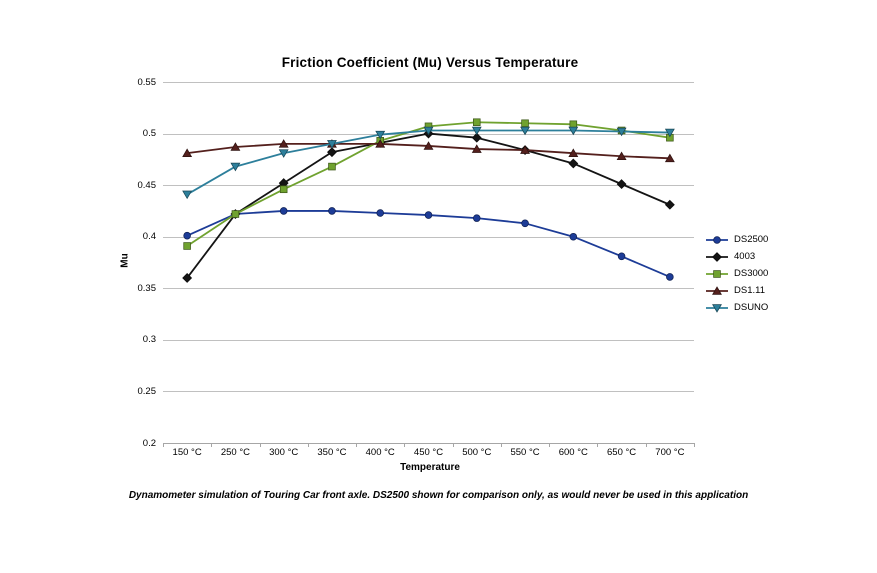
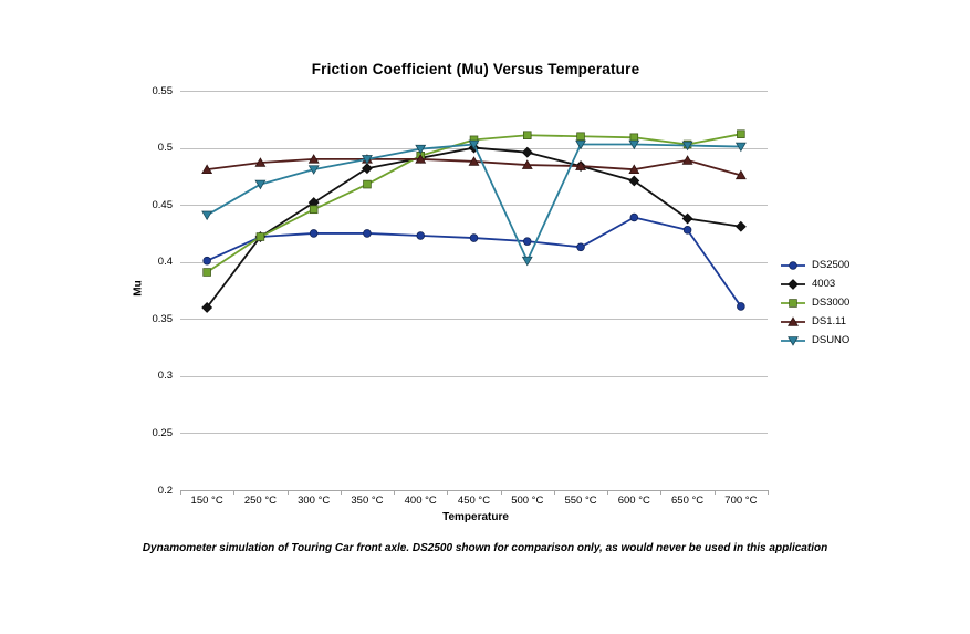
DSUNO/500 °C: 0.503 -> 0.401
DS2500/600 °C: 0.400 -> 0.439
DS2500/650 °C: 0.381 -> 0.428
4003/650 °C: 0.451 -> 0.438
DS1.11/650 °C: 0.478 -> 0.489
DS3000/700 °C: 0.496 -> 0.512
